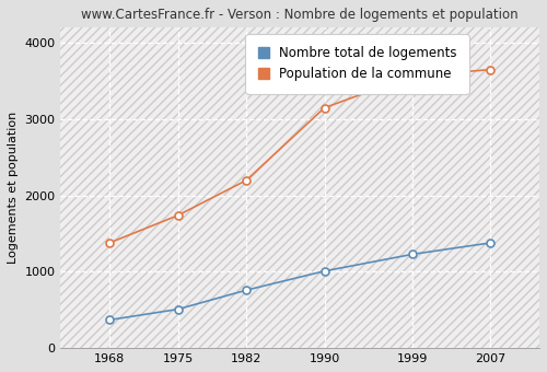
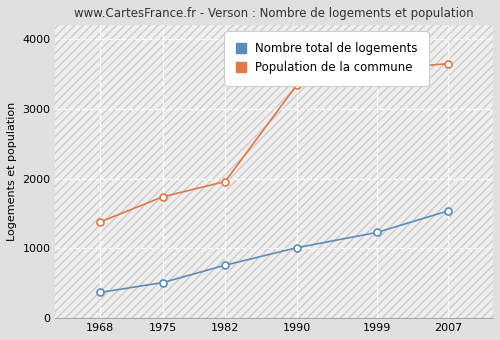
Population de la commune/1982: 2200 -> 1960
Population de la commune/1990: 3150 -> 3340
Nombre total de logements/2007: 1380 -> 1540
